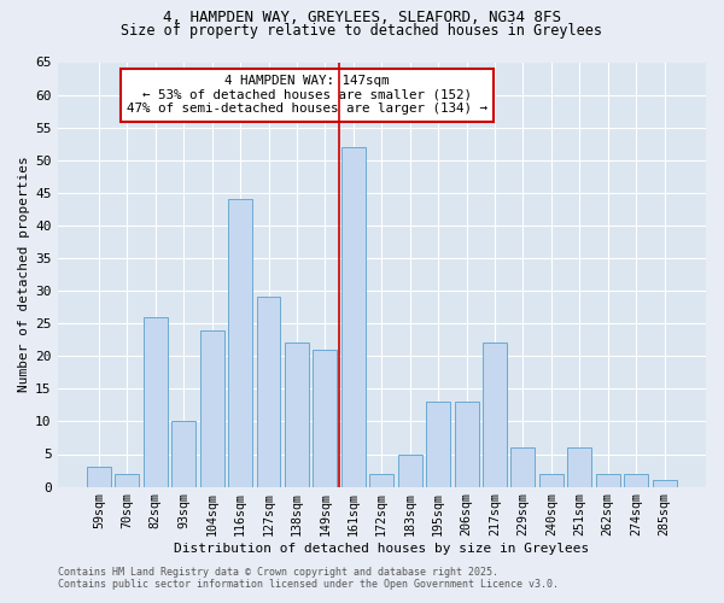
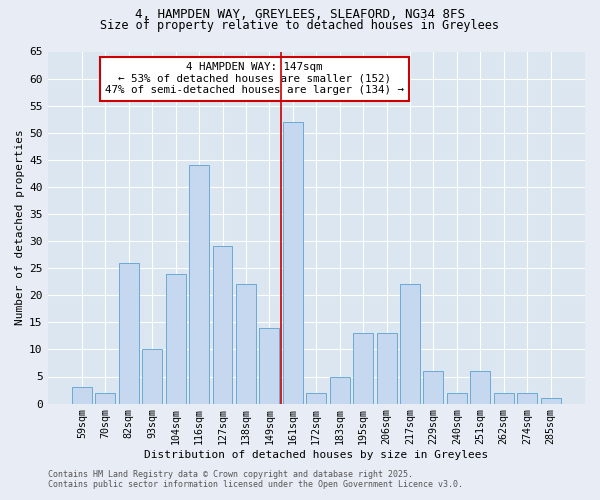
149sqm: 21 -> 14
